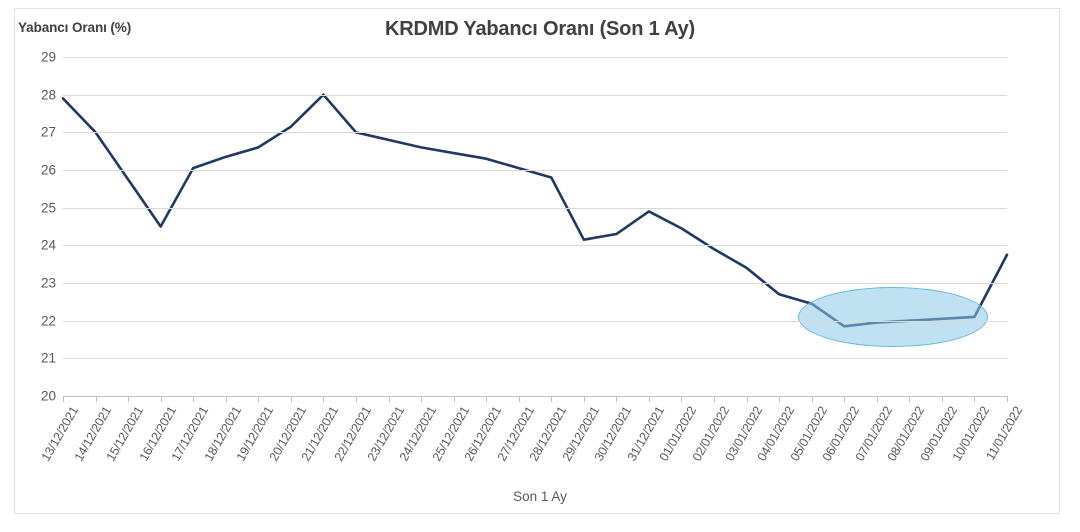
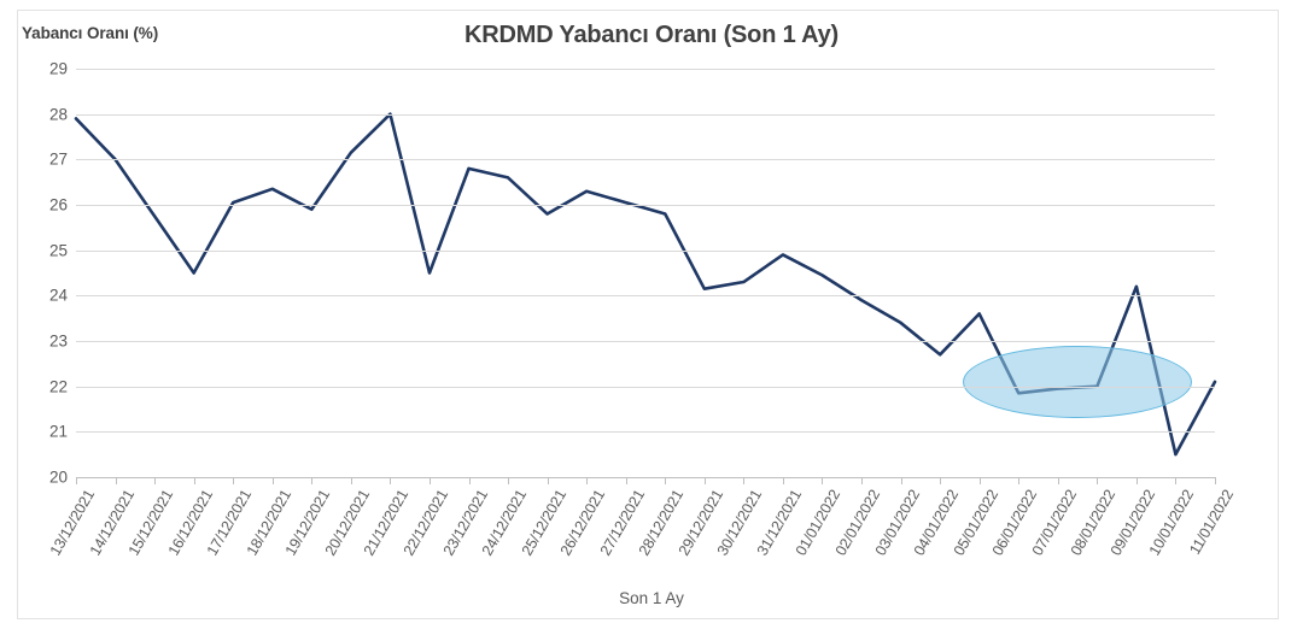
19/12/2021: 26.6 -> 25.9
22/12/2021: 27.0 -> 24.5
25/12/2021: 26.4 -> 25.8
05/01/2022: 22.4 -> 23.6
09/01/2022: 22.1 -> 24.2
10/01/2022: 22.1 -> 20.5
11/01/2022: 23.8 -> 22.1
